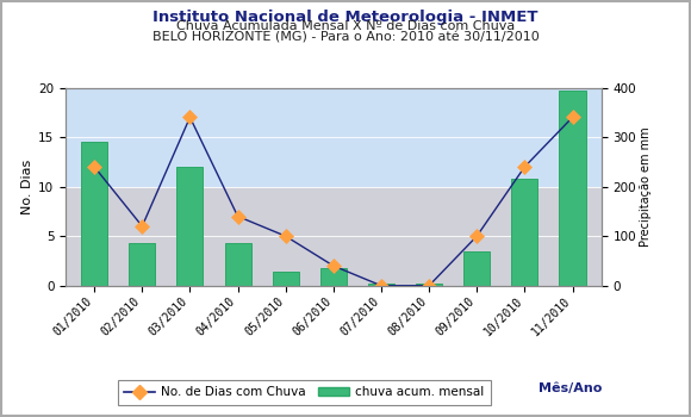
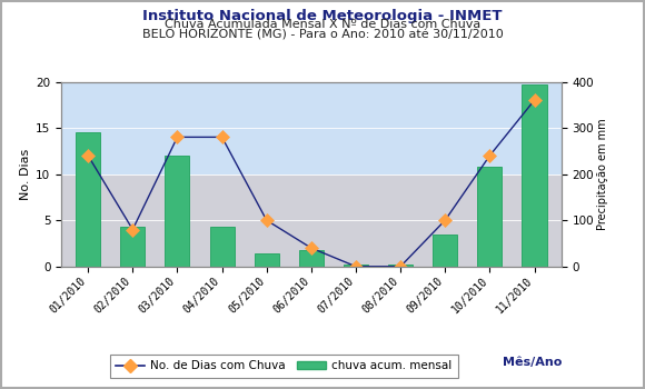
No. de Dias com Chuva/02/2010: 6 -> 4
No. de Dias com Chuva/03/2010: 17 -> 14
No. de Dias com Chuva/04/2010: 7 -> 14
No. de Dias com Chuva/11/2010: 17 -> 18
